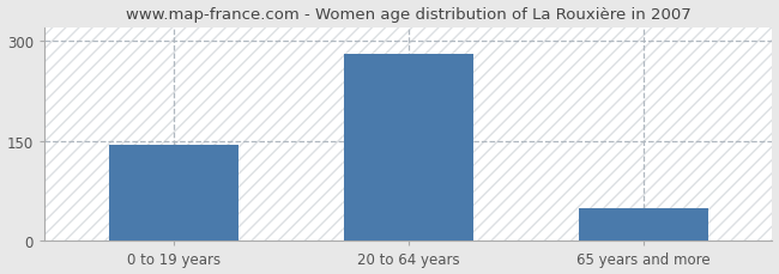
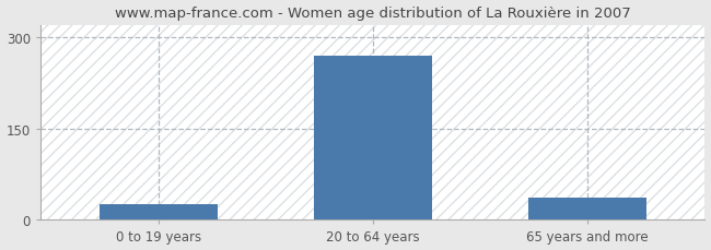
0 to 19 years: 144 -> 26
20 to 64 years: 281 -> 270
65 years and more: 50 -> 36
